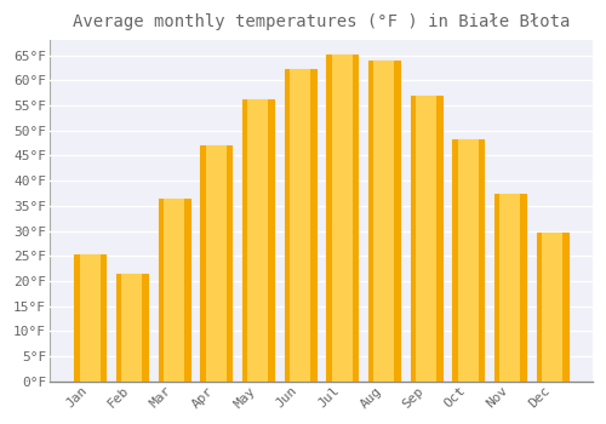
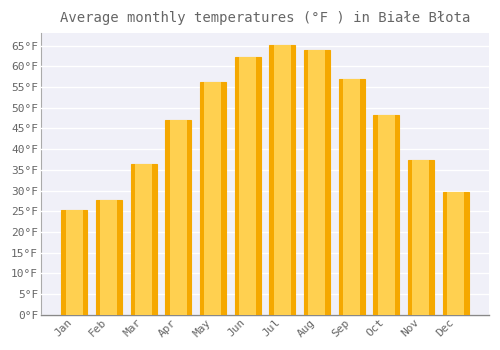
Feb: 21.5°F -> 27.7°F
